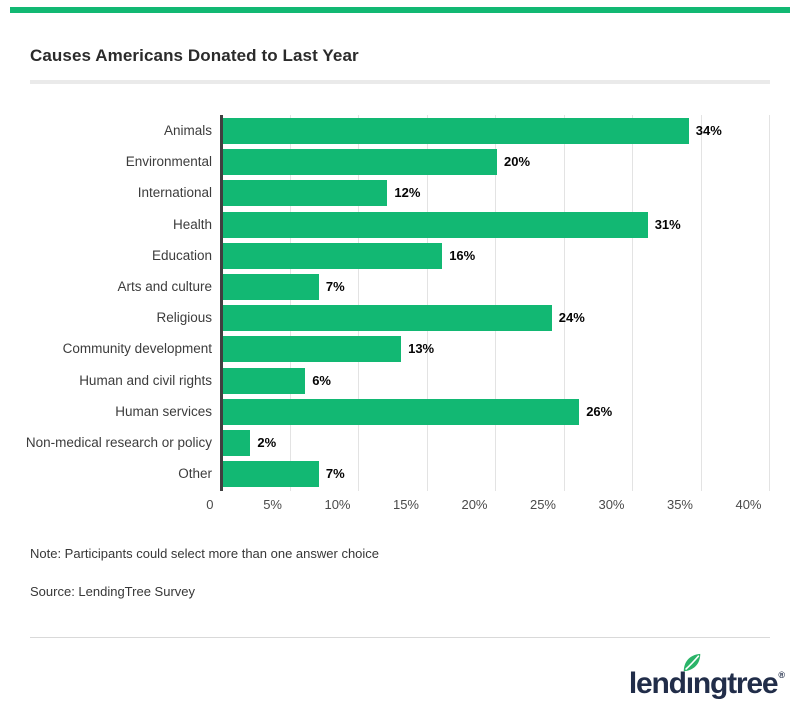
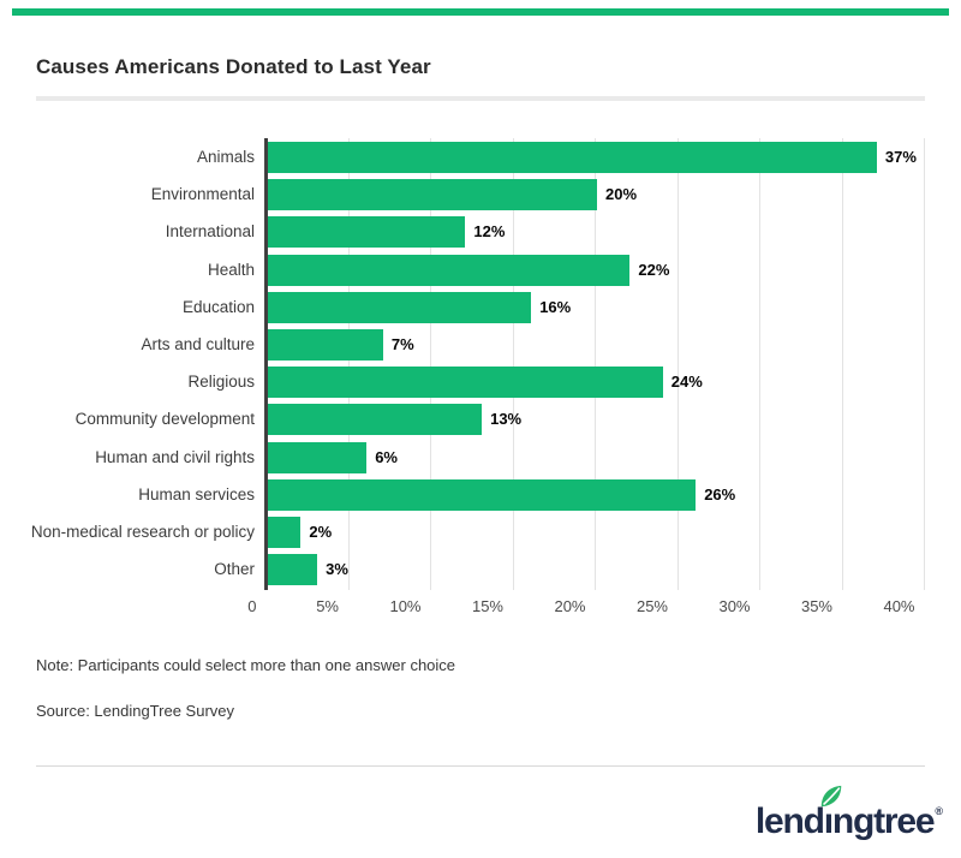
Animals: 34% -> 37%
Health: 31% -> 22%
Other: 7% -> 3%
